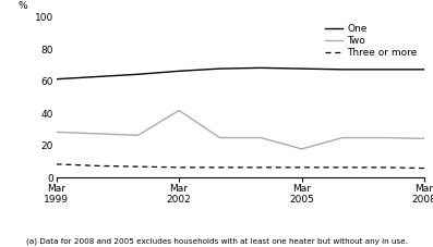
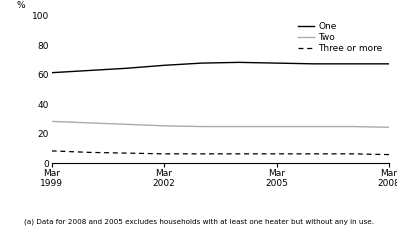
Two/Mar 2002: 42 -> 26
Two/Mar 2005: 18 -> 25
